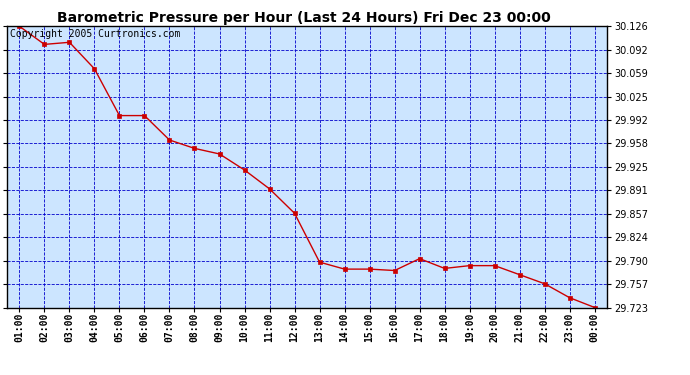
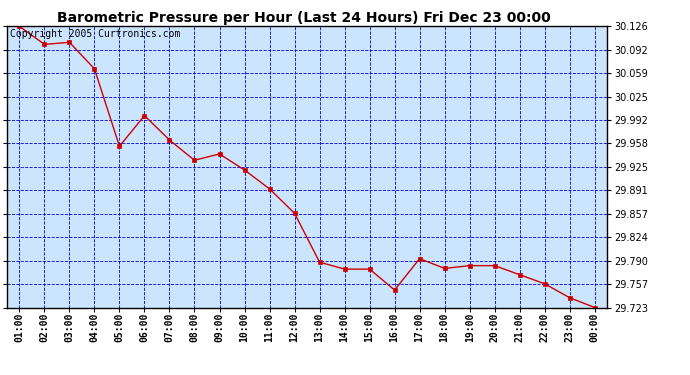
05:00: 29.998 -> 29.954
08:00: 29.951 -> 29.934
16:00: 29.776 -> 29.748
